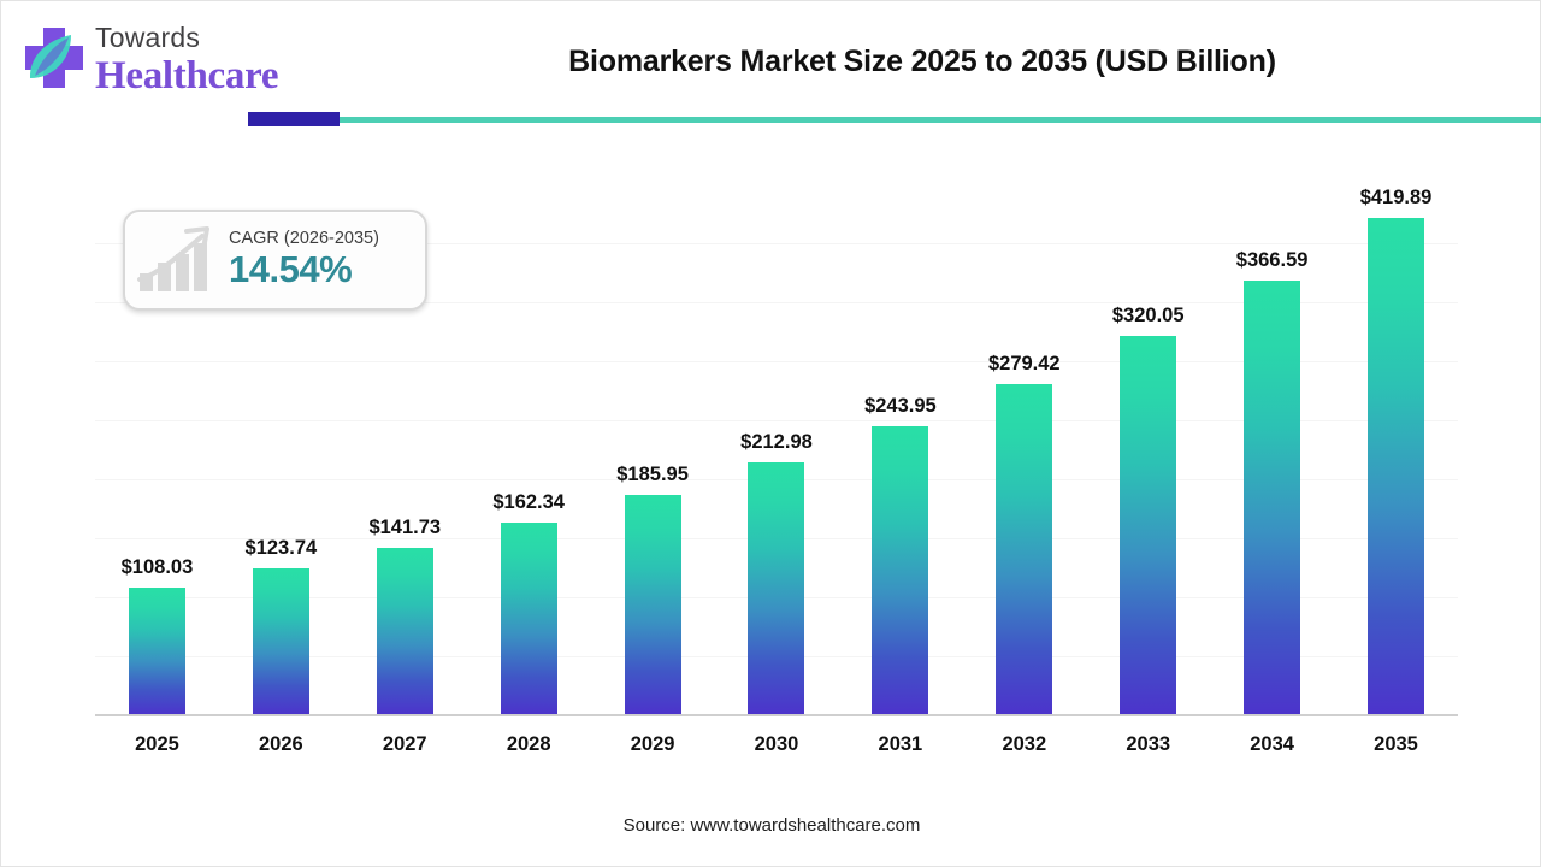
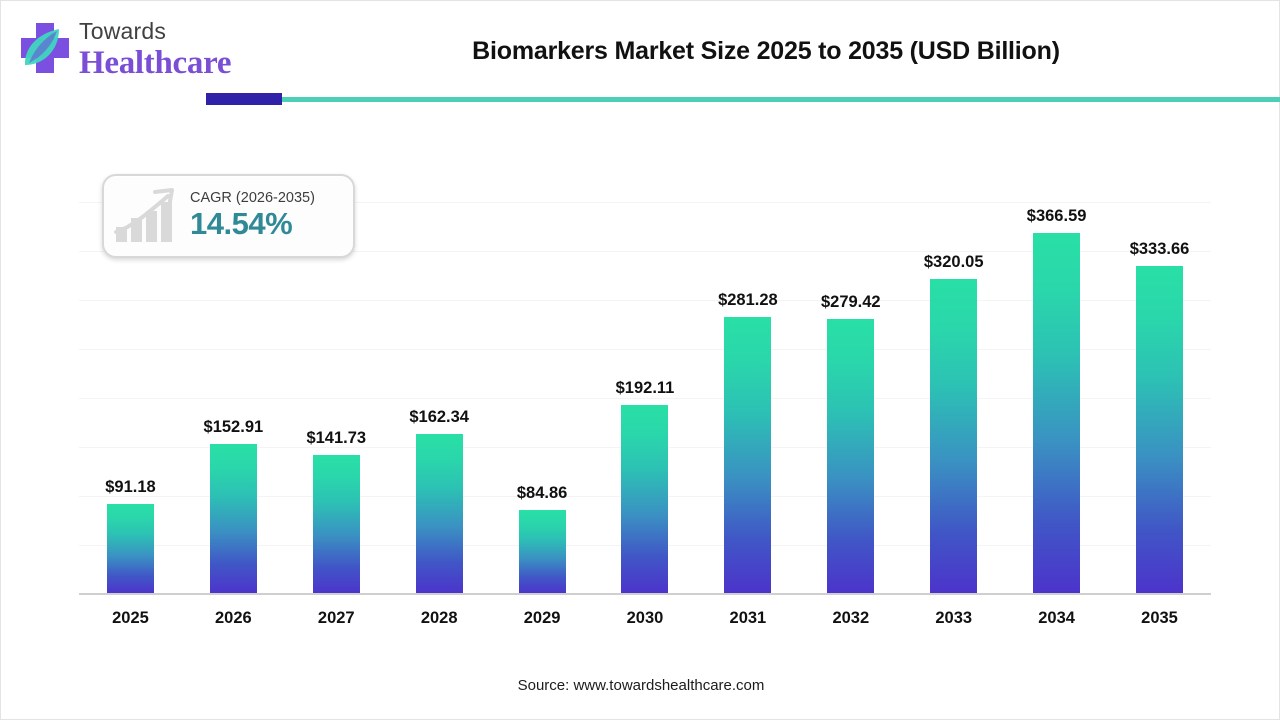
2025: $108.03 -> $91.18
2026: $123.74 -> $152.91
2029: $185.95 -> $84.86
2030: $212.98 -> $192.11
2031: $243.95 -> $281.28
2035: $419.89 -> $333.66
